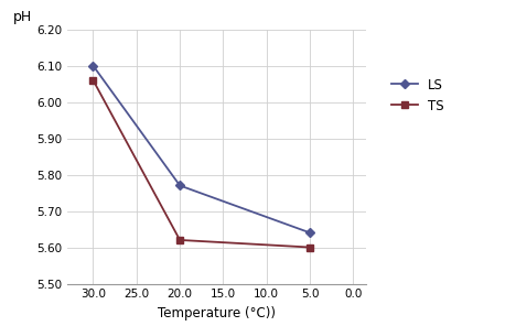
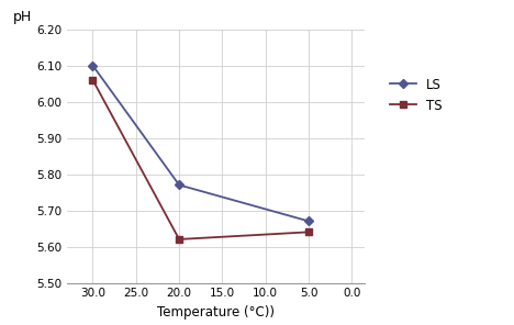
LS/5.0: 5.64 -> 5.67
TS/5.0: 5.60 -> 5.64
